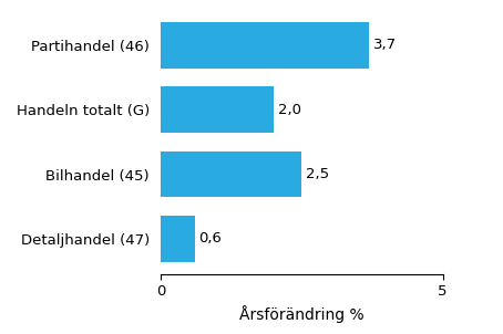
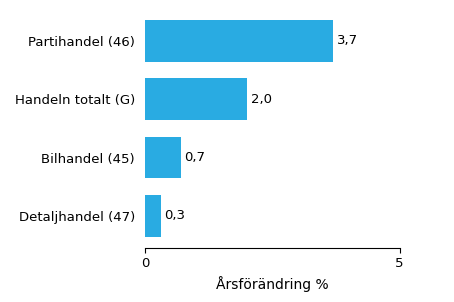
Bilhandel (45): 2,5 -> 0,7
Detaljhandel (47): 0,6 -> 0,3
